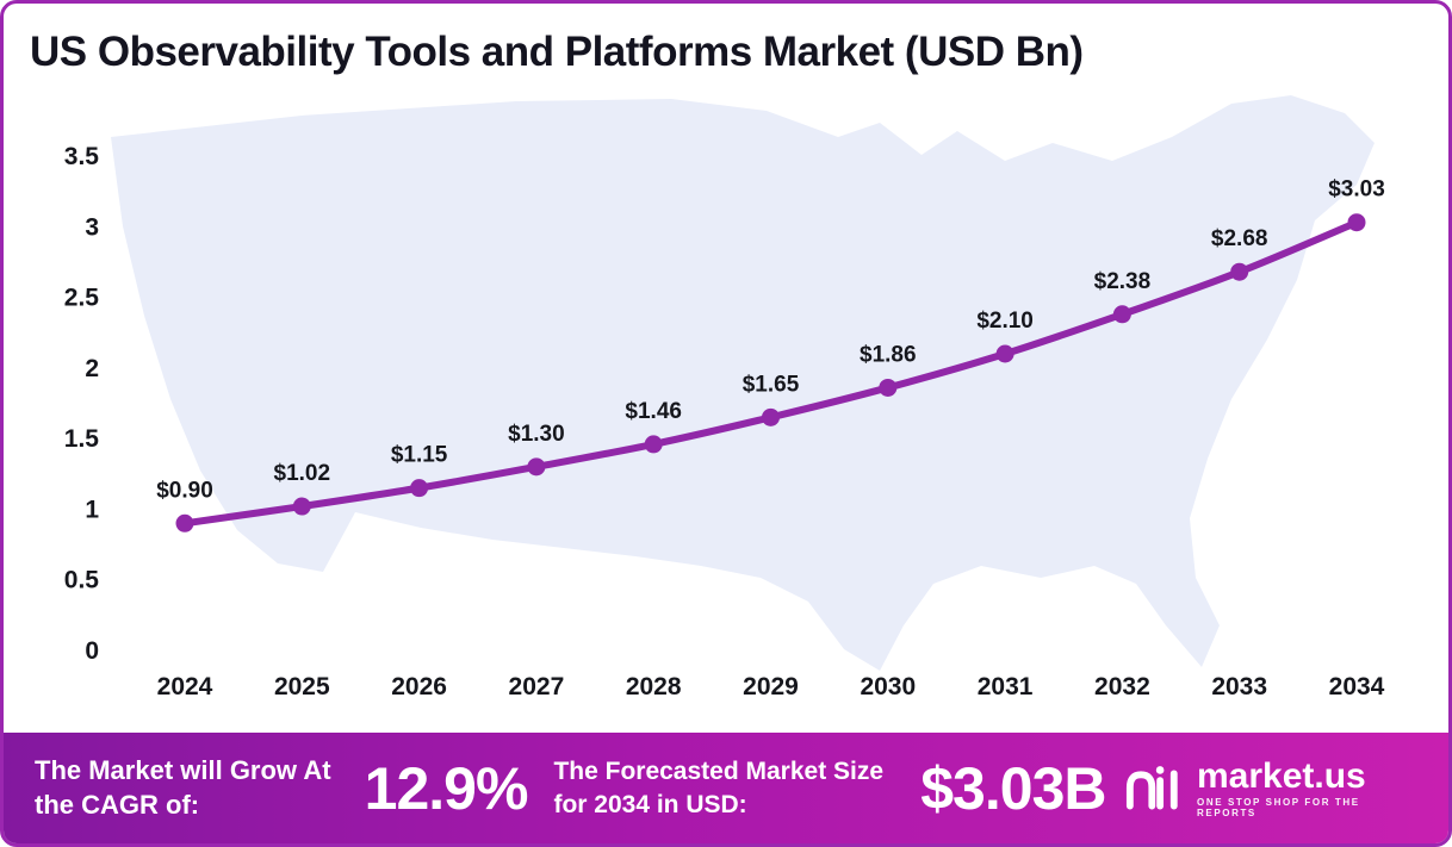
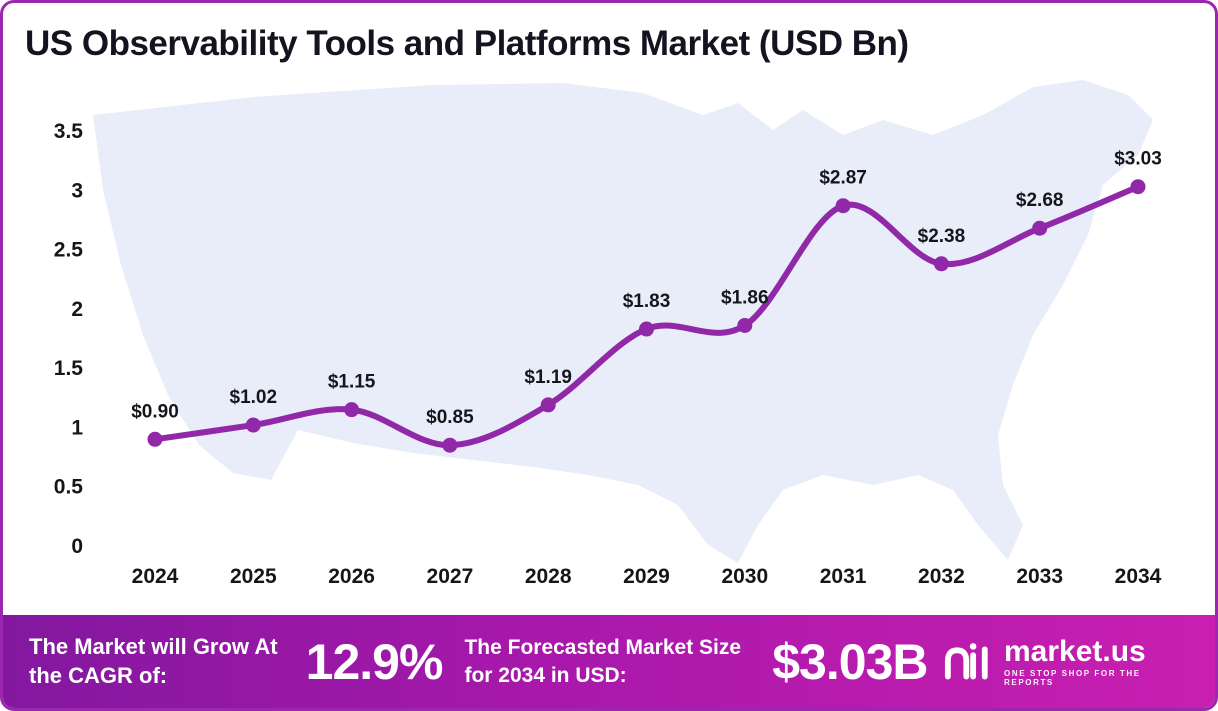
2027: $1.30 -> $0.85
2028: $1.46 -> $1.19
2029: $1.65 -> $1.83
2031: $2.10 -> $2.87
